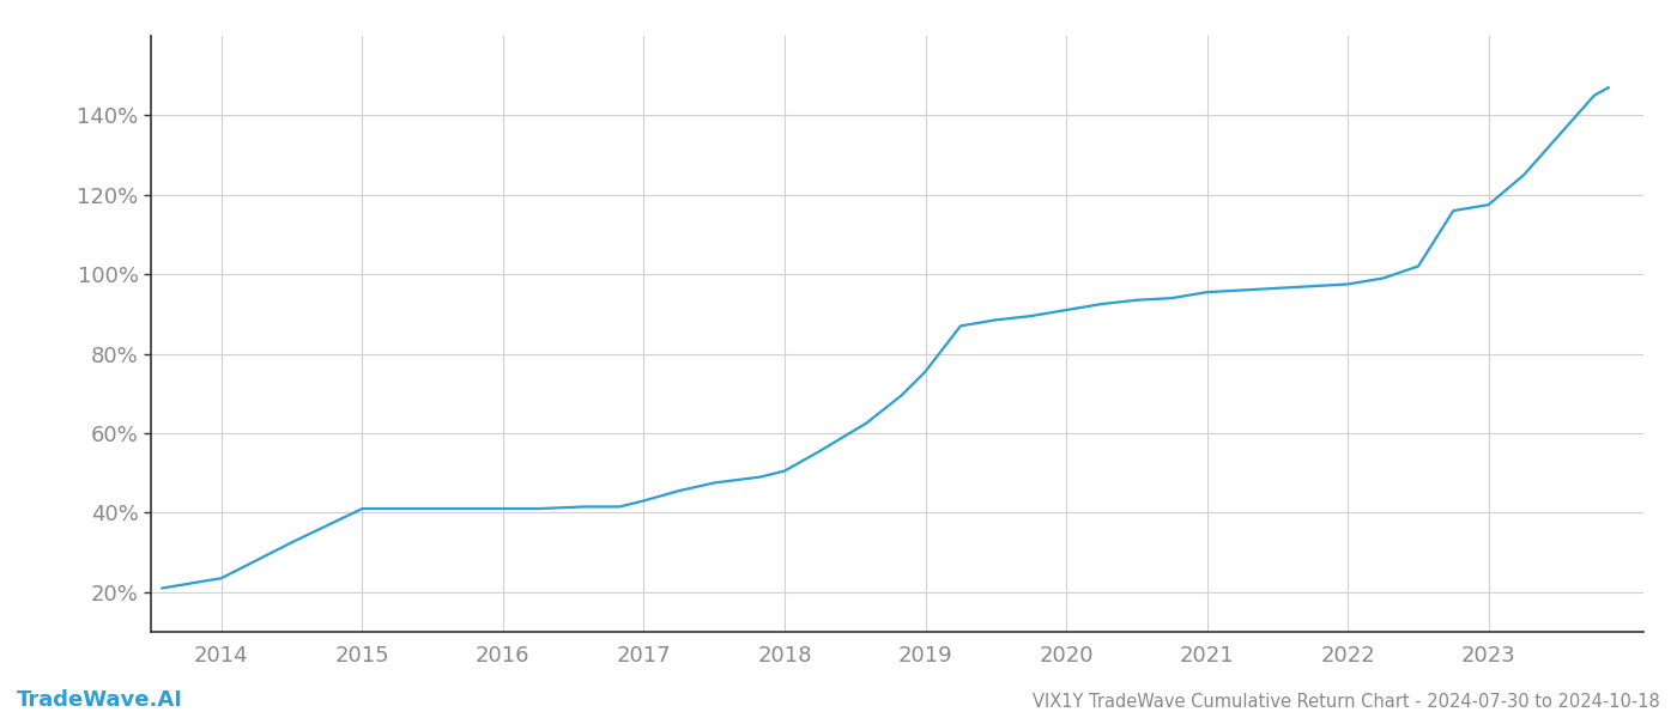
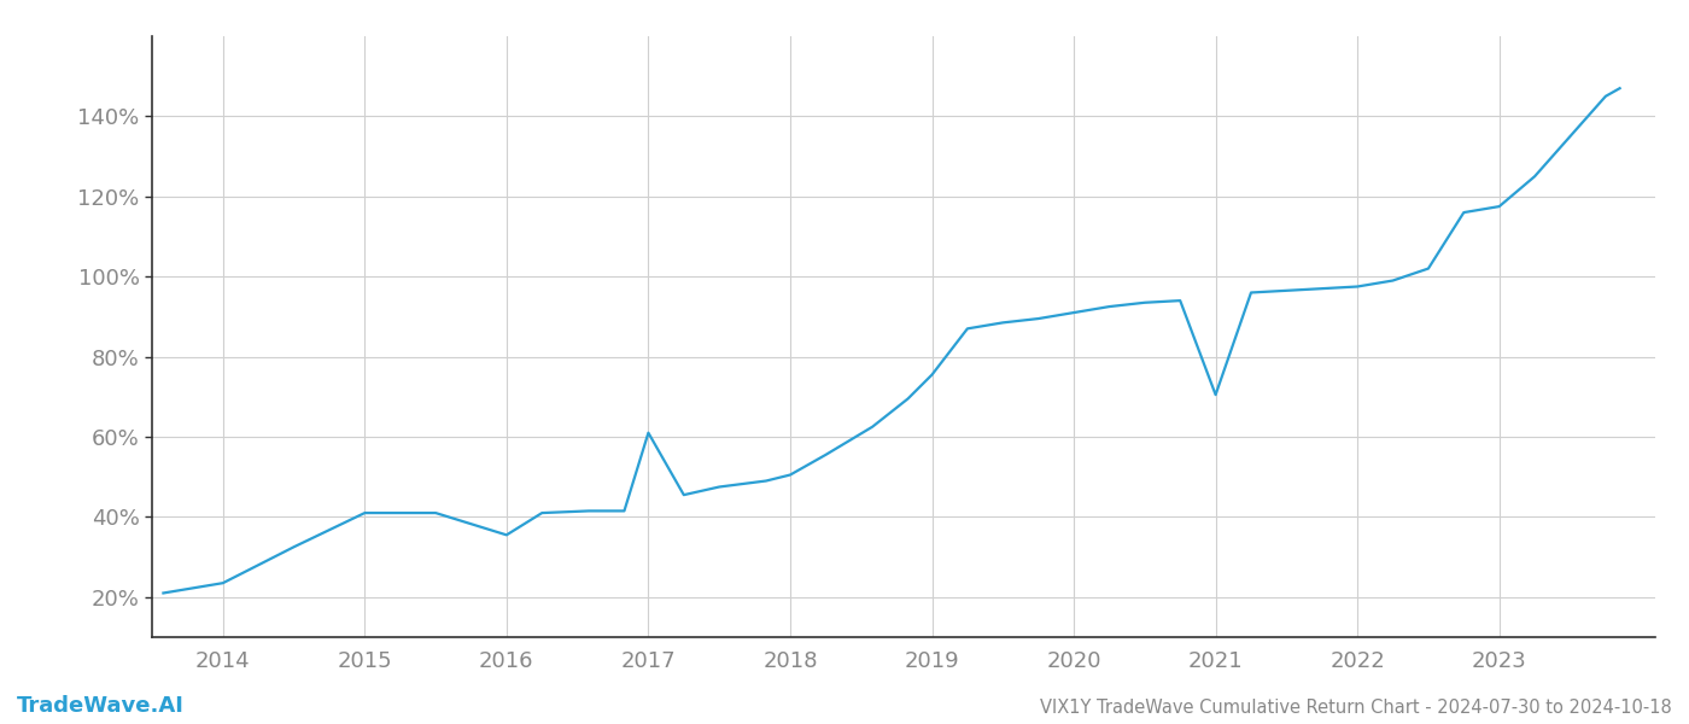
2016: 41.0% -> 35.5%
2017: 43.0% -> 61.0%
2021: 95.5% -> 70.5%
